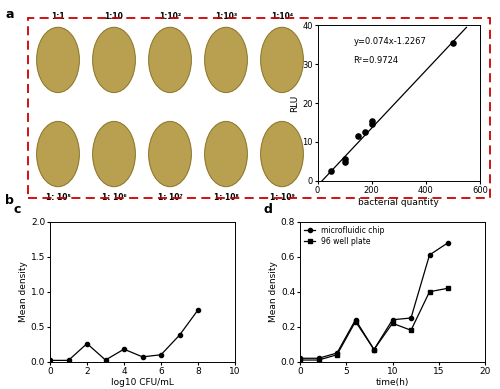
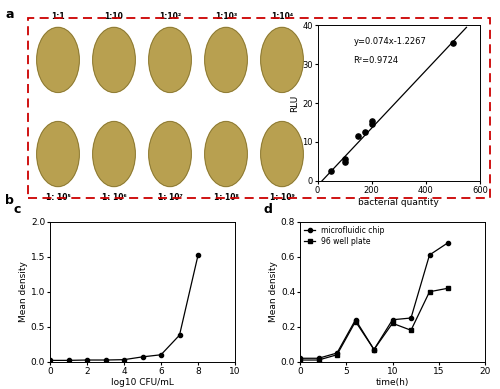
2: 0.26 -> 0.03
4: 0.18 -> 0.03
8: 0.74 -> 1.52
